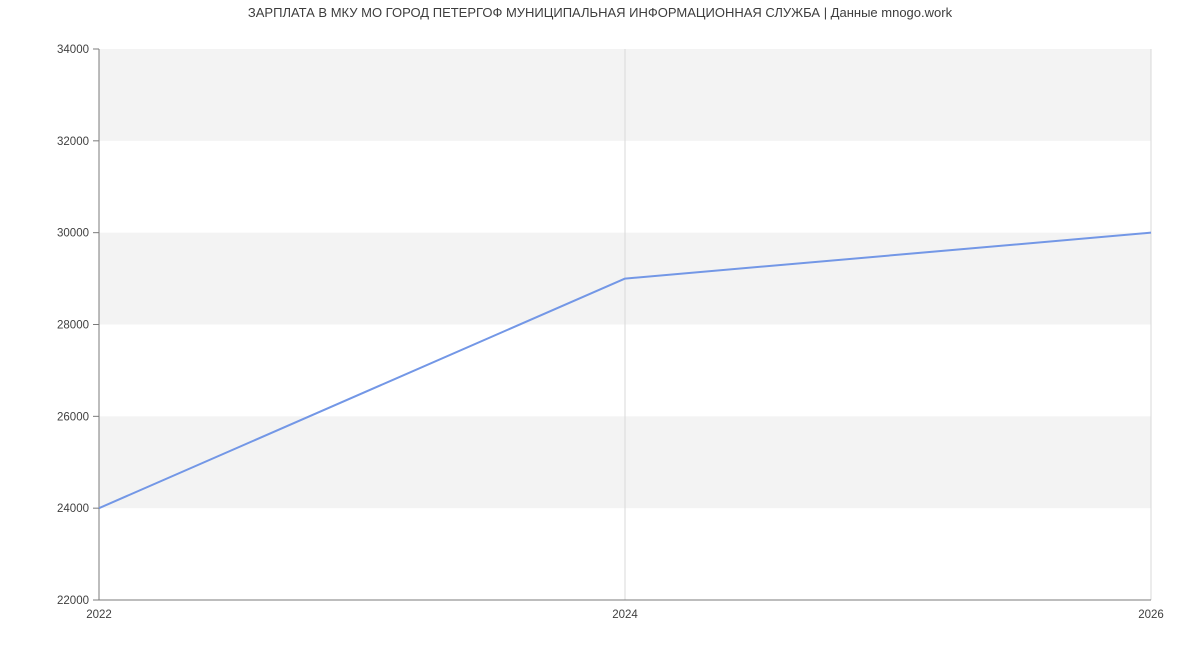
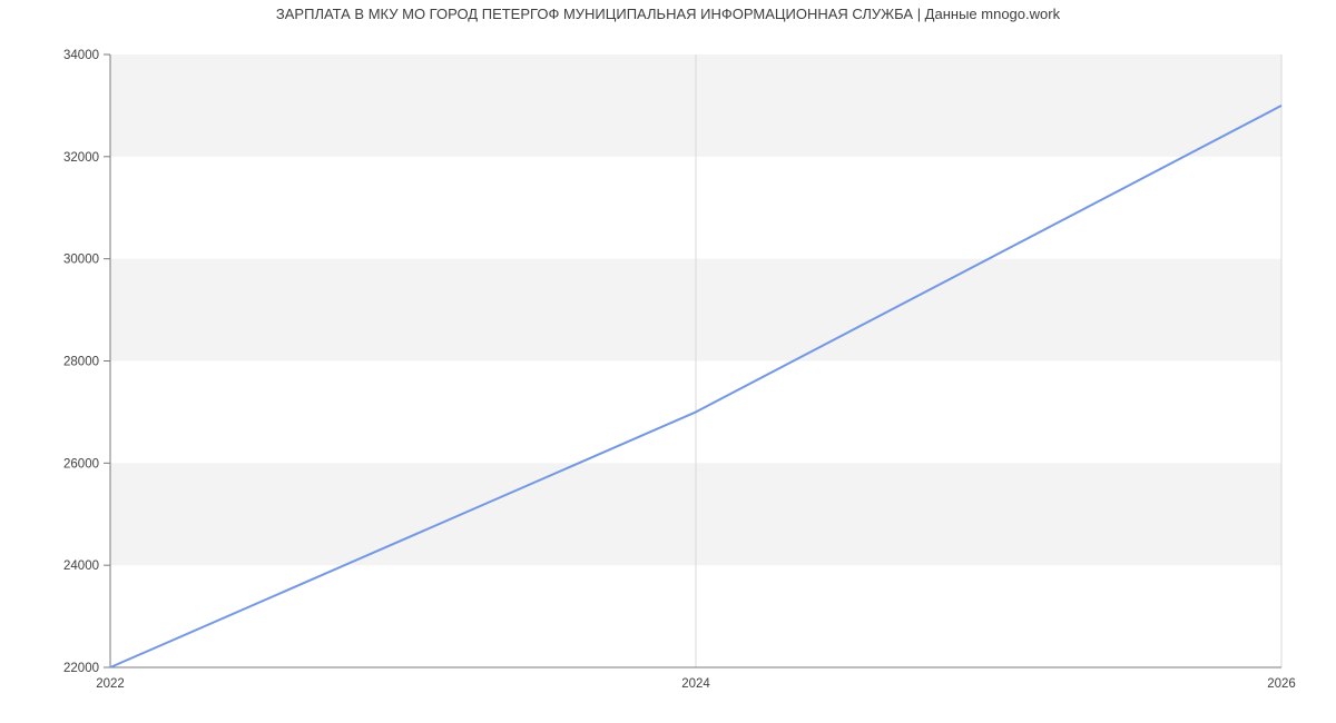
2022: 24000 -> 22000
2024: 29000 -> 27000
2026: 30000 -> 33000
